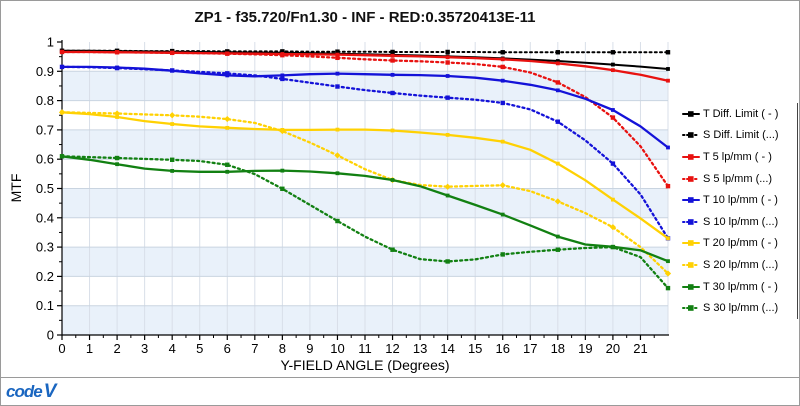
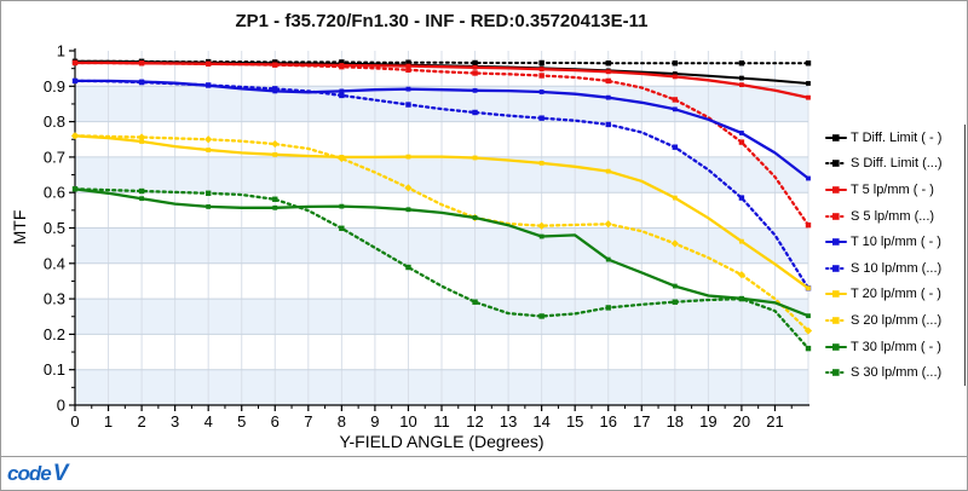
T 30 lp/mm ( - )/15: 0.44 -> 0.48
